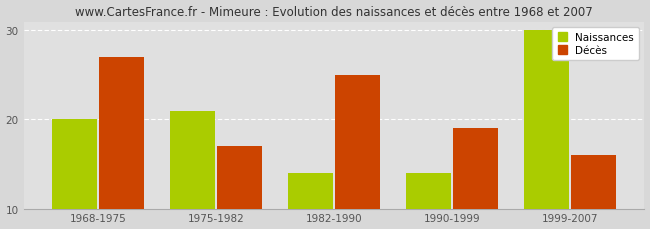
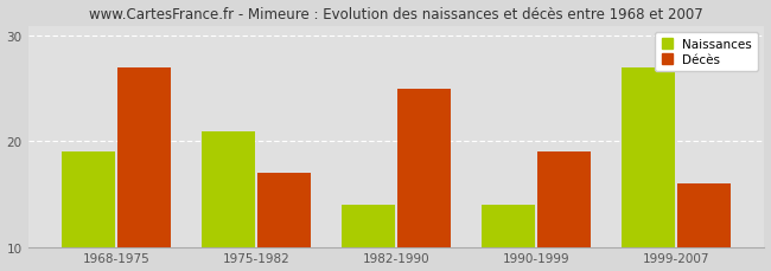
Naissances/1968-1975: 20 -> 19
Naissances/1999-2007: 30 -> 27
